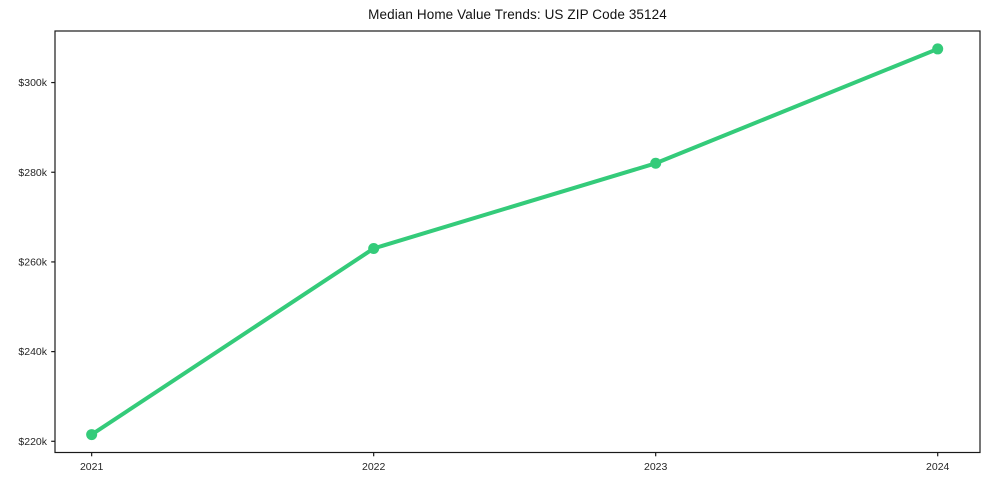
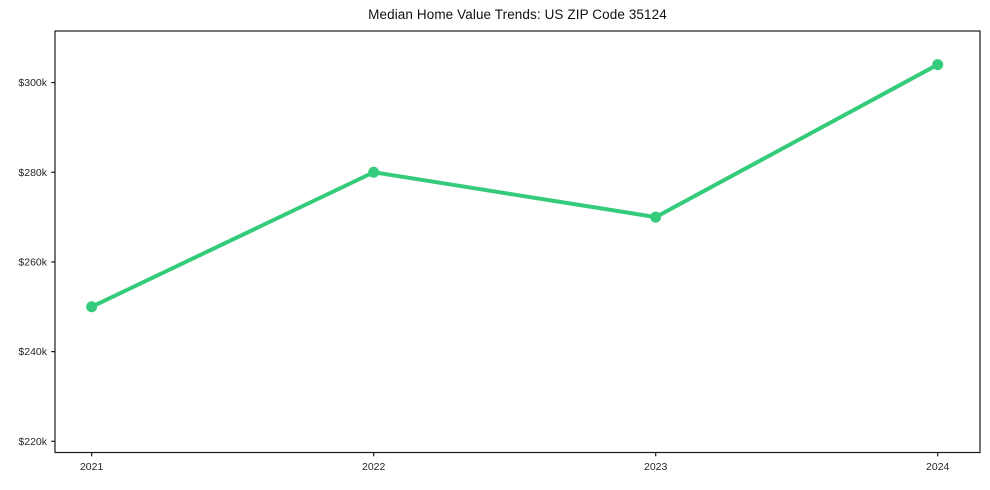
2021: $222k -> $250k
2022: $263k -> $280k
2023: $282k -> $270k
2024: $308k -> $304k
